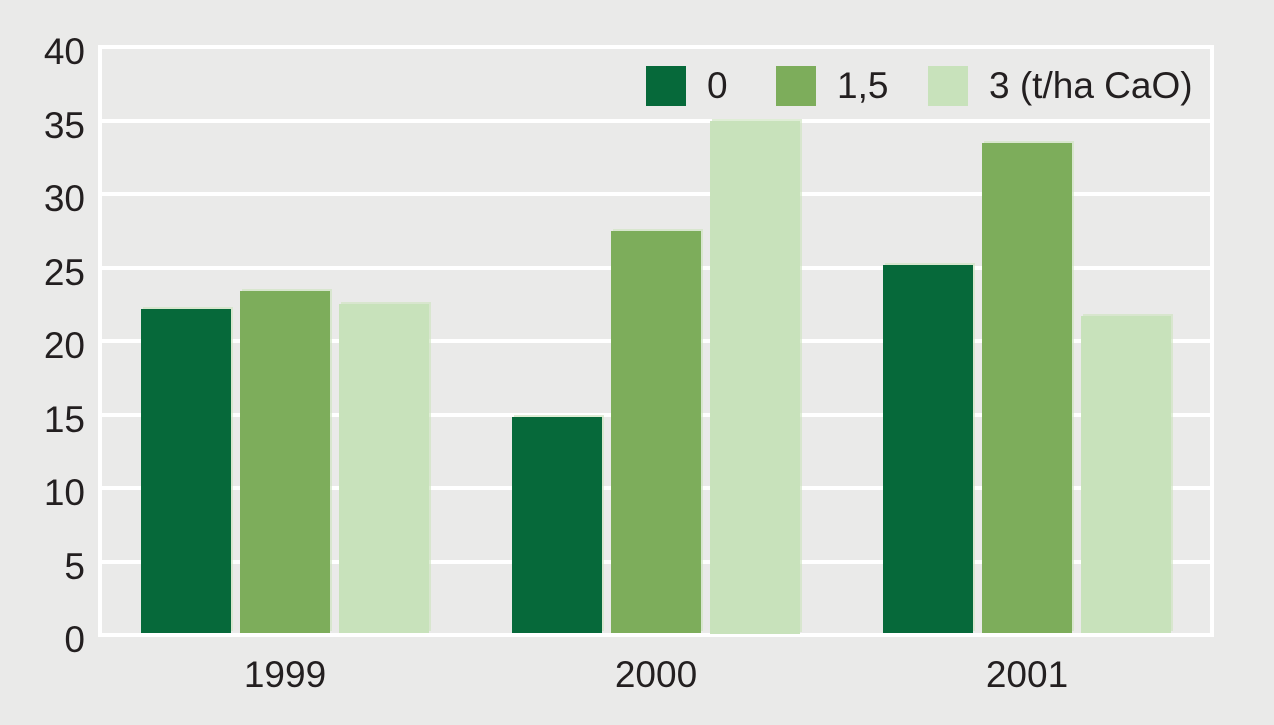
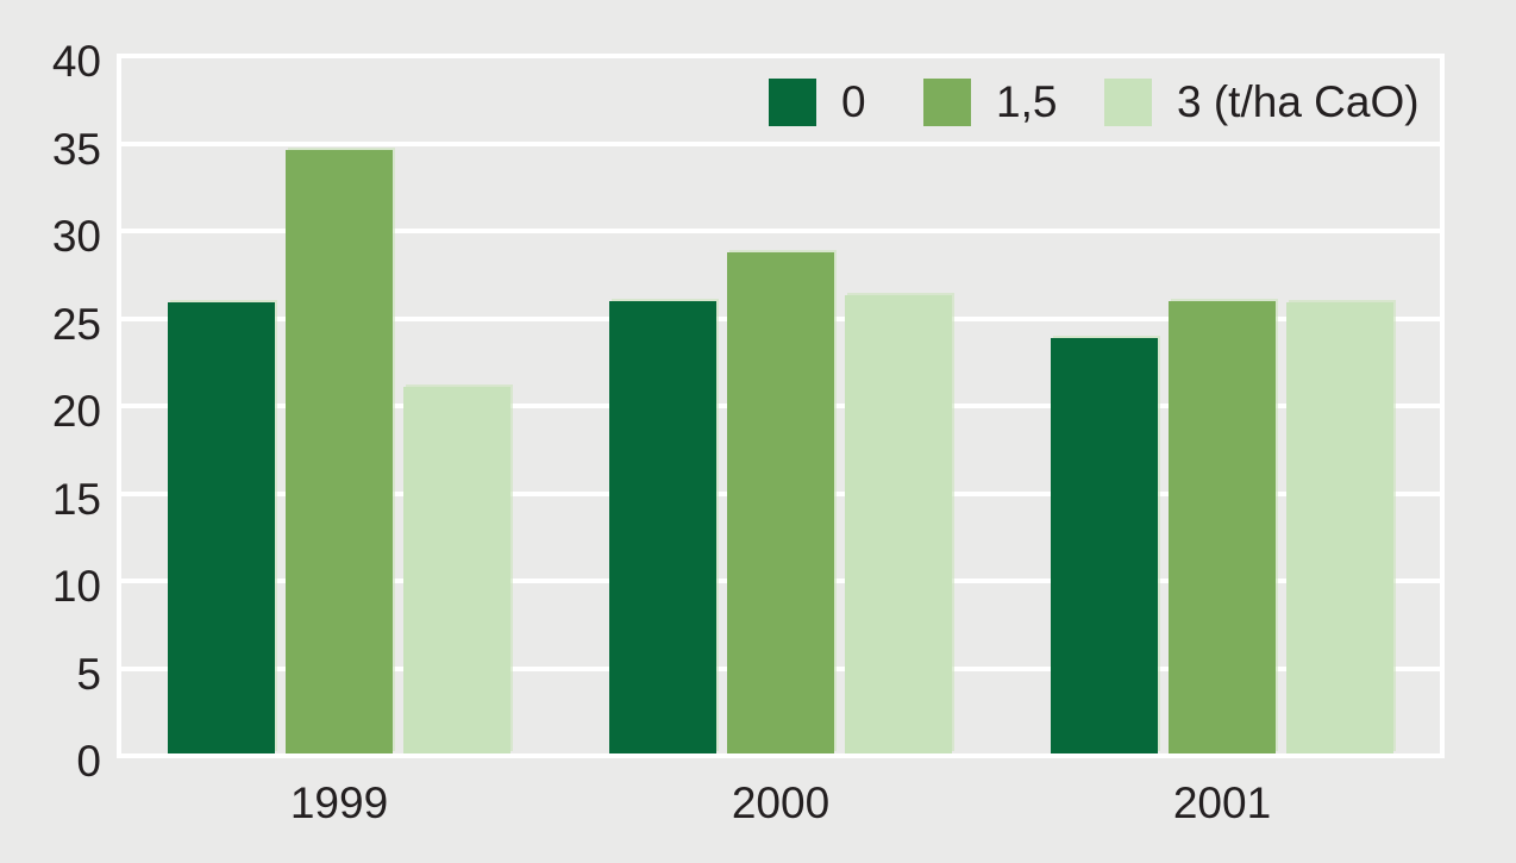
0/1999: 22.2 -> 25.9
1,5/1999: 23.4 -> 34.6
3 (t/ha CaO)/1999: 22.5 -> 21.1
0/2000: 14.8 -> 26.0
1,5/2000: 27.5 -> 28.8
3 (t/ha CaO)/2000: 35.0 -> 26.3
0/2001: 25.2 -> 23.9
1,5/2001: 33.5 -> 26.0
3 (t/ha CaO)/2001: 21.7 -> 25.9
